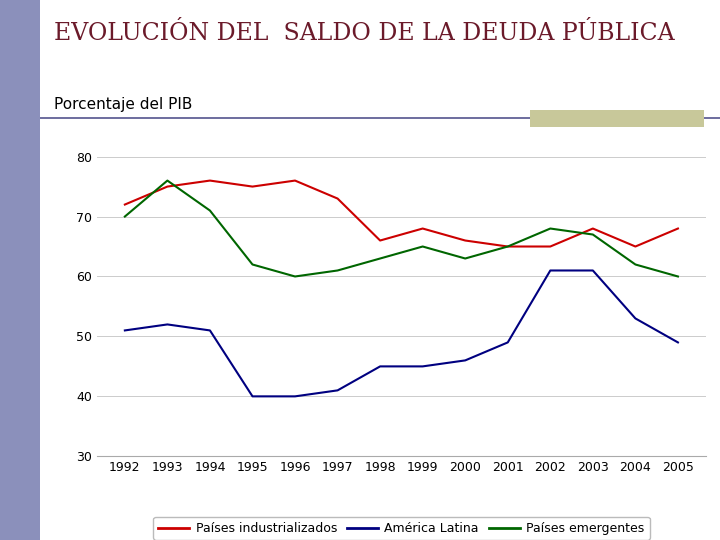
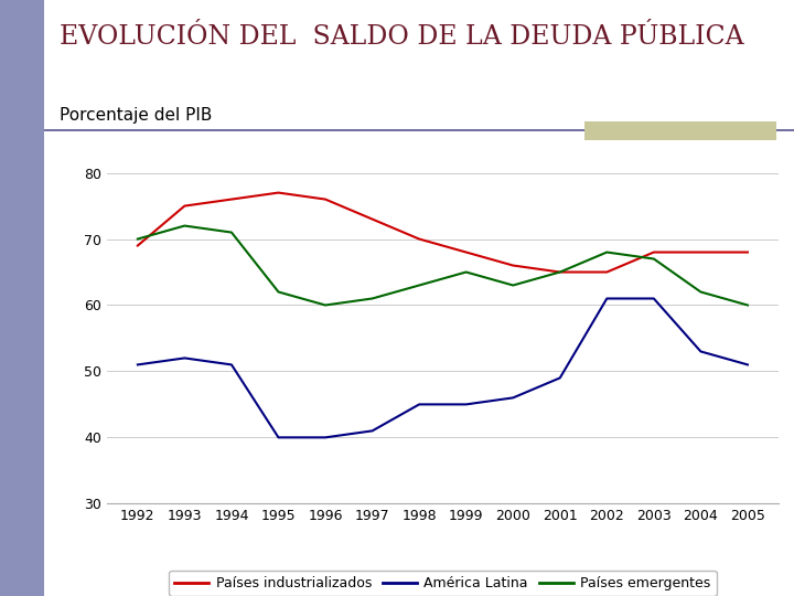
Países industrializados/1992: 72 -> 69
Países emergentes/1993: 76 -> 72
Países industrializados/1995: 75 -> 77
Países industrializados/1998: 66 -> 70
Países industrializados/2004: 65 -> 68
América Latina/2005: 49 -> 51
